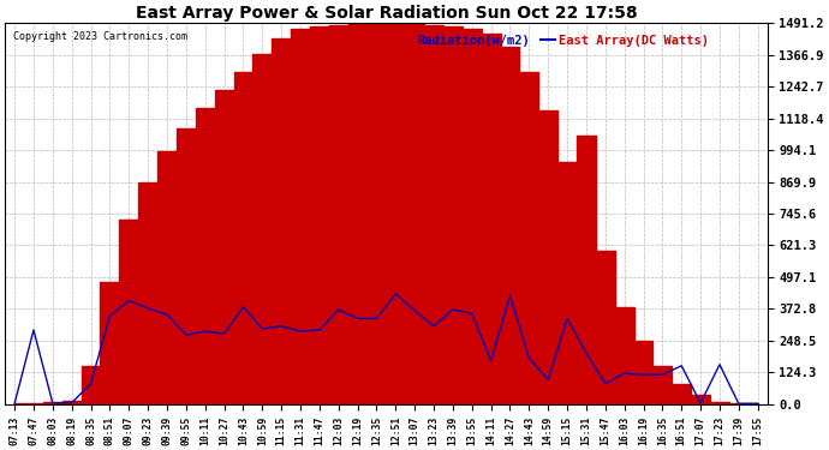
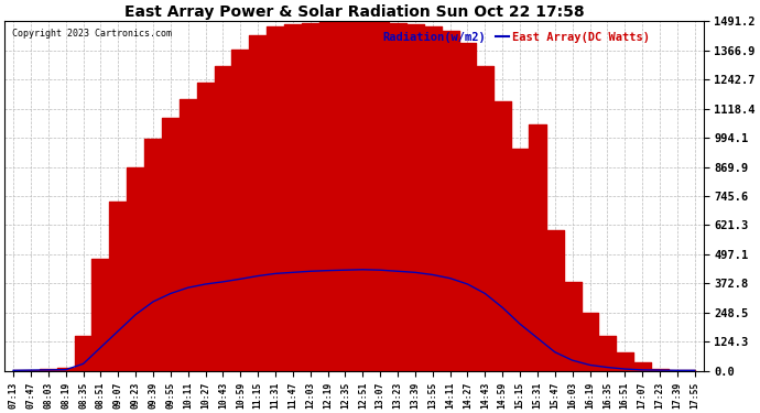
East Array(DC Watts)/07:47: 290 -> 3
East Array(DC Watts)/08:35: 80 -> 30
East Array(DC Watts)/08:51: 345 -> 100
East Array(DC Watts)/09:07: 405 -> 170
East Array(DC Watts)/09:23: 375 -> 240
East Array(DC Watts)/09:39: 350 -> 295
East Array(DC Watts)/09:55: 270 -> 330
East Array(DC Watts)/10:11: 285 -> 355
East Array(DC Watts)/10:27: 275 -> 370
East Array(DC Watts)/10:59: 295 -> 392
East Array(DC Watts)/11:15: 305 -> 405
East Array(DC Watts)/11:31: 285 -> 415
East Array(DC Watts)/11:47: 290 -> 420
East Array(DC Watts)/12:03: 370 -> 425
East Array(DC Watts)/12:19: 335 -> 428
East Array(DC Watts)/12:35: 335 -> 430
East Array(DC Watts)/13:07: 365 -> 430
East Array(DC Watts)/13:23: 305 -> 425
East Array(DC Watts)/13:39: 370 -> 420
East Array(DC Watts)/13:55: 355 -> 410
East Array(DC Watts)/14:11: 170 -> 395
East Array(DC Watts)/14:27: 425 -> 370
East Array(DC Watts)/14:43: 180 -> 330
East Array(DC Watts)/14:59: 95 -> 270
East Array(DC Watts)/15:15: 335 -> 200
East Array(DC Watts)/15:31: 200 -> 140
East Array(DC Watts)/16:03: 120 -> 45
East Array(DC Watts)/16:19: 115 -> 25
East Array(DC Watts)/16:35: 115 -> 15
East Array(DC Watts)/16:51: 150 -> 8
East Array(DC Watts)/17:23: 155 -> 3
